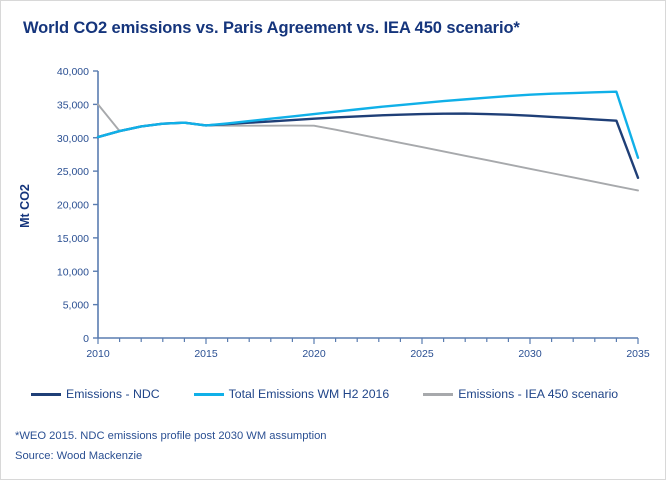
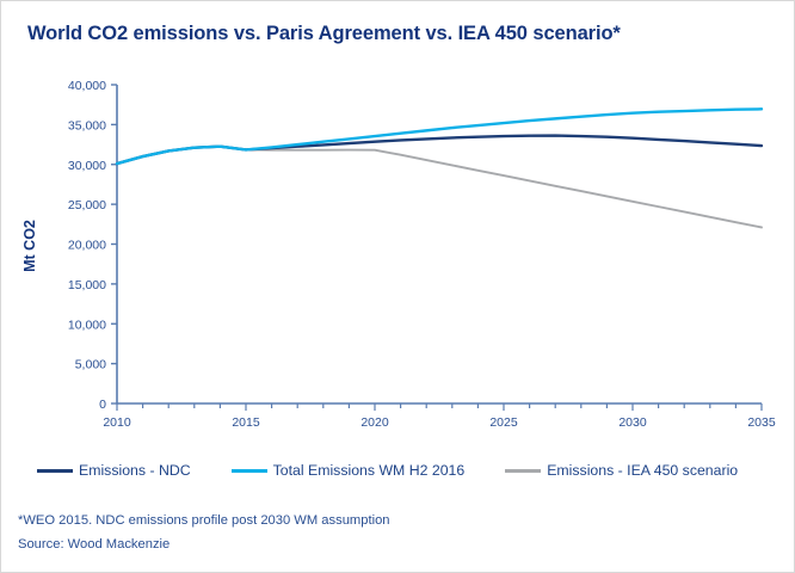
Emissions - IEA 450 scenario/2010: 35000 -> 30000
Emissions - NDC/2035: 24000 -> 32000
Total Emissions WM H2 2016/2035: 27000 -> 37000
